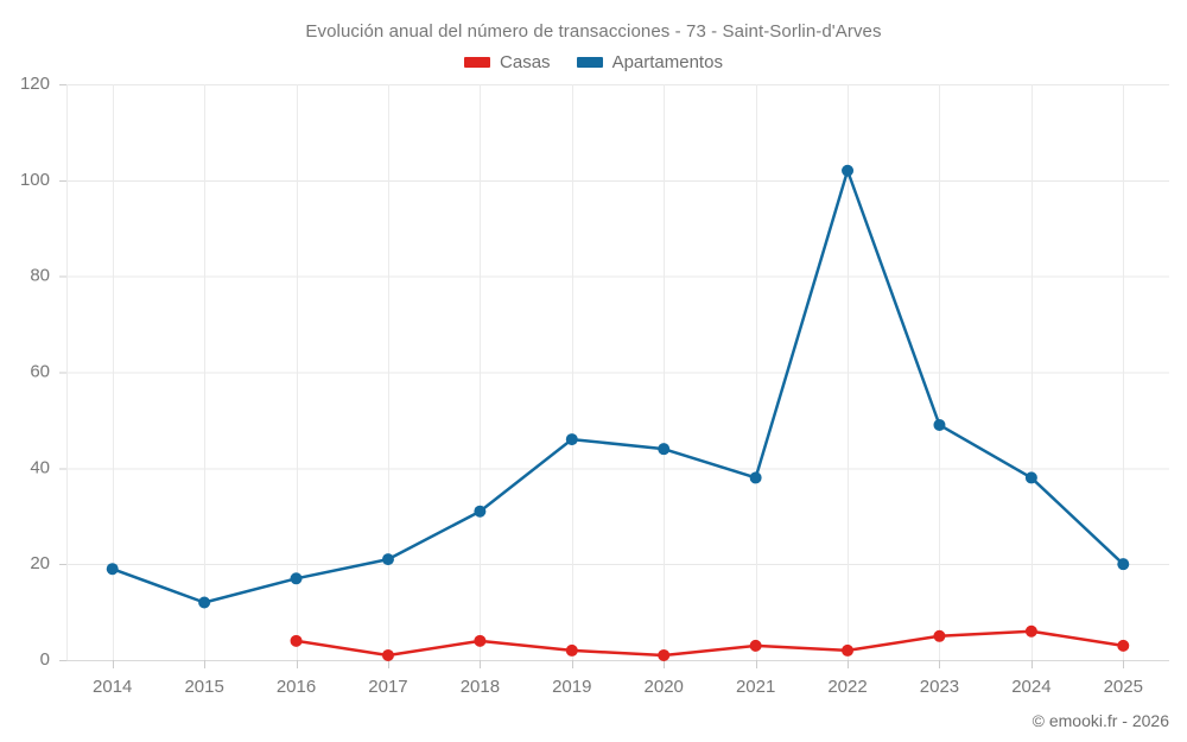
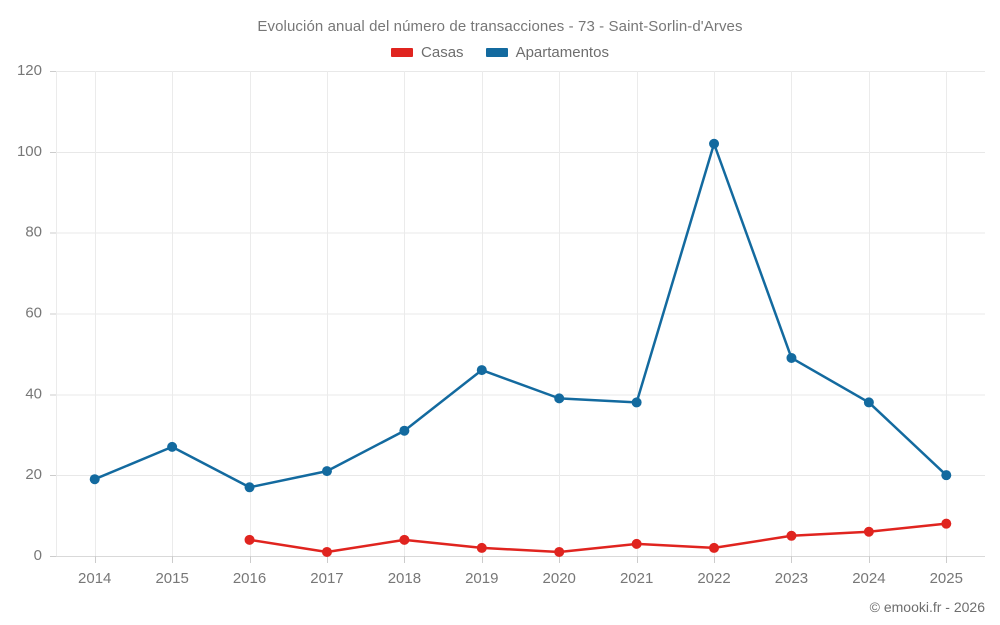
Apartamentos/2015: 12 -> 27
Apartamentos/2020: 44 -> 39
Casas/2025: 3 -> 8
